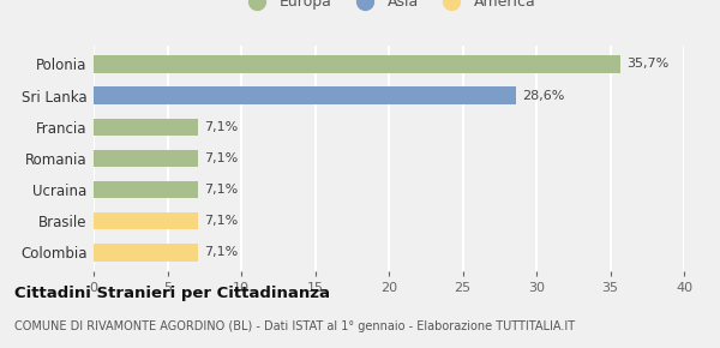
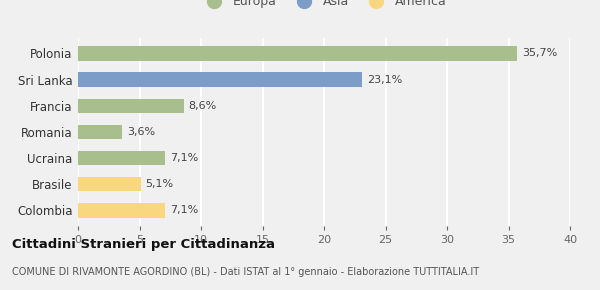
Sri Lanka: 28,6% -> 23,1%
Francia: 7,1% -> 8,6%
Romania: 7,1% -> 3,6%
Brasile: 7,1% -> 5,1%
